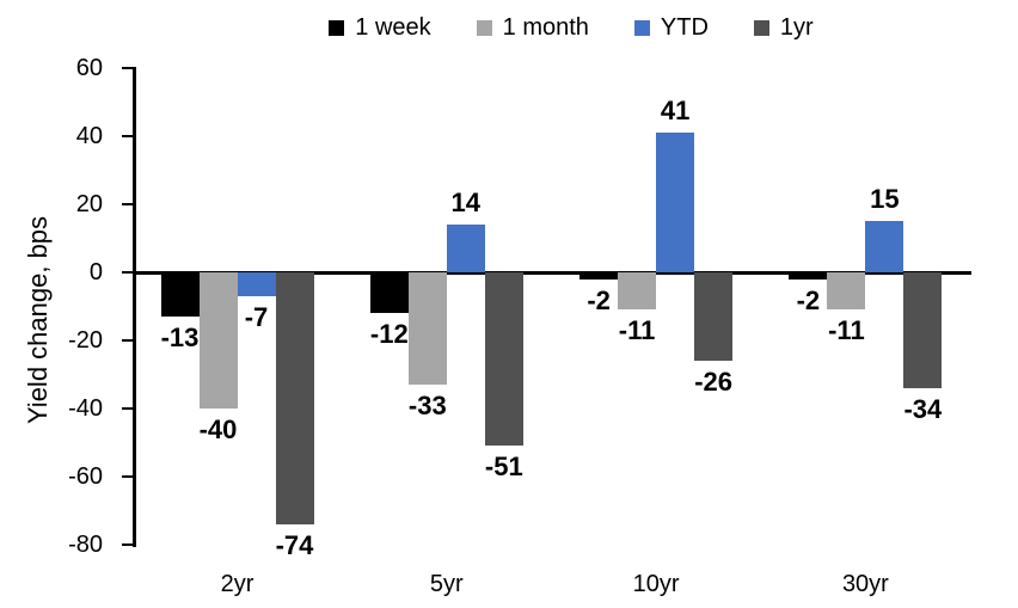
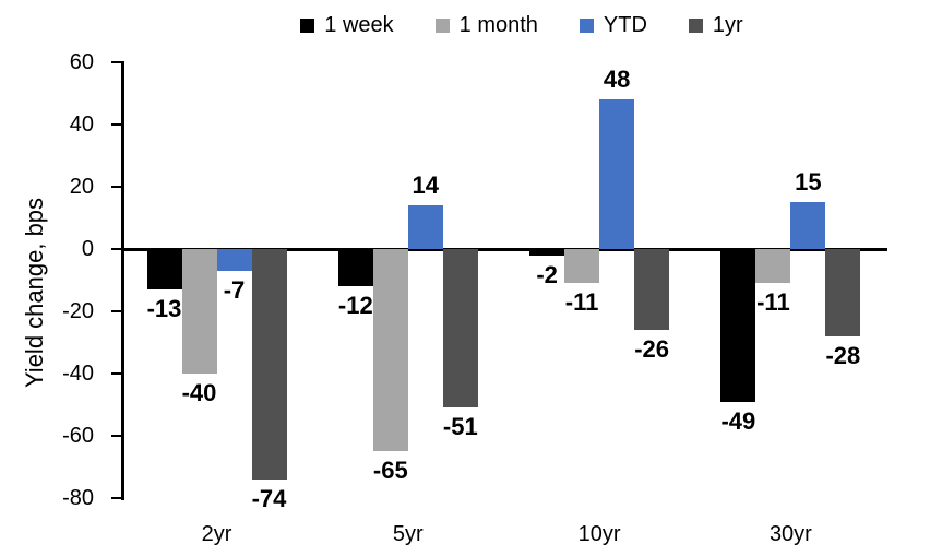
1 month/5yr: -33 -> -65
YTD/10yr: 41 -> 48
1 week/30yr: -2 -> -49
1yr/30yr: -34 -> -28
